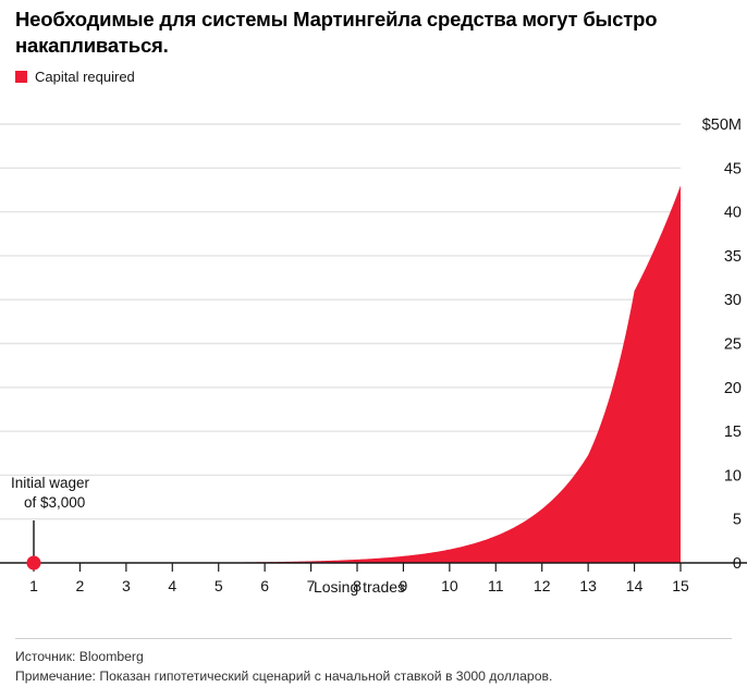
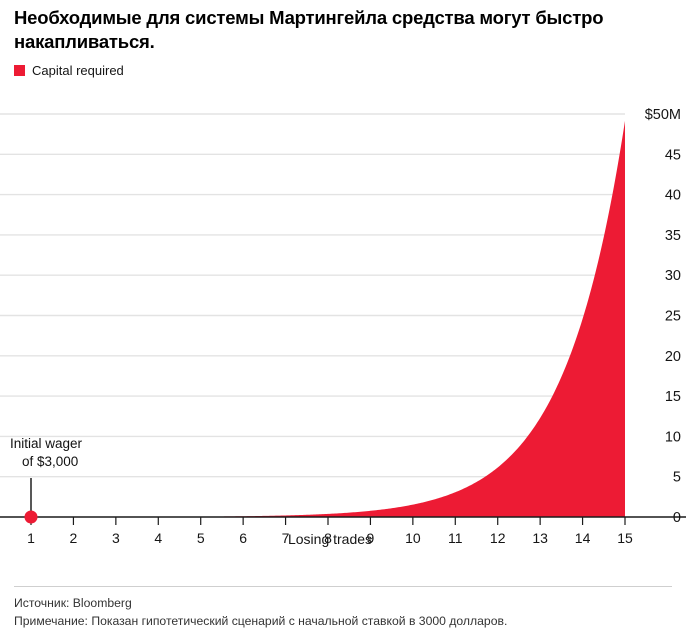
14: $31M -> $25M
15: $43M -> $49M
